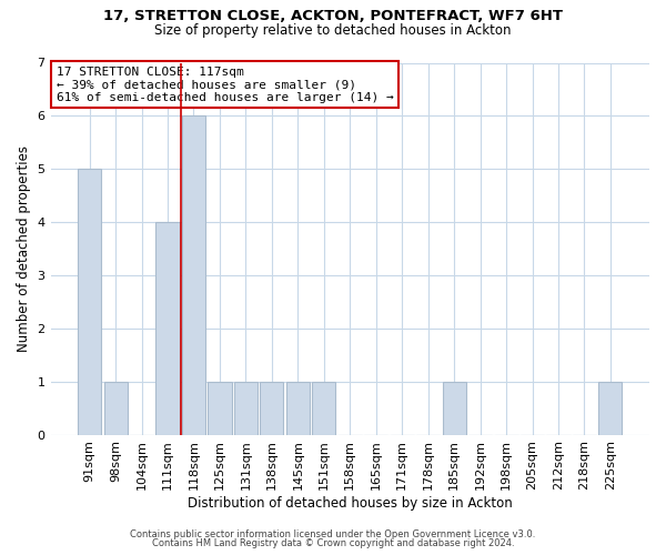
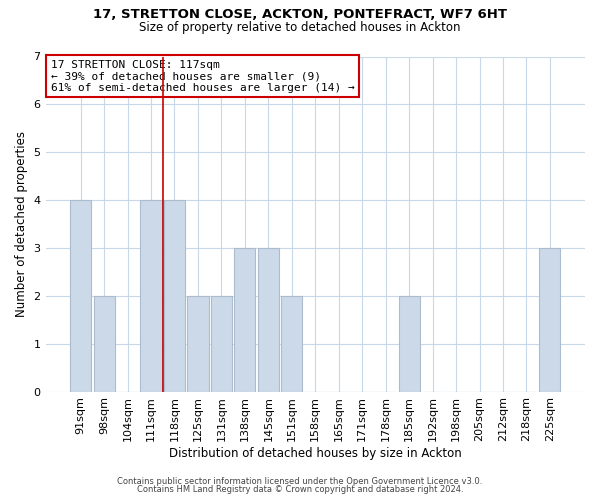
91sqm: 5 -> 4
98sqm: 1 -> 2
118sqm: 6 -> 4
125sqm: 1 -> 2
131sqm: 1 -> 2
138sqm: 1 -> 3
145sqm: 1 -> 3
151sqm: 1 -> 2
185sqm: 1 -> 2
225sqm: 1 -> 3
